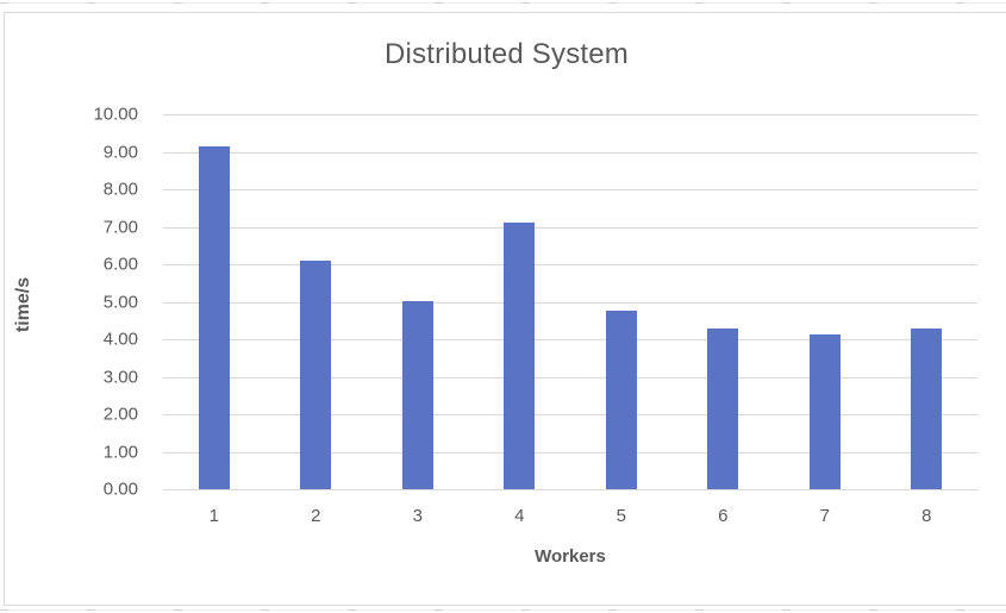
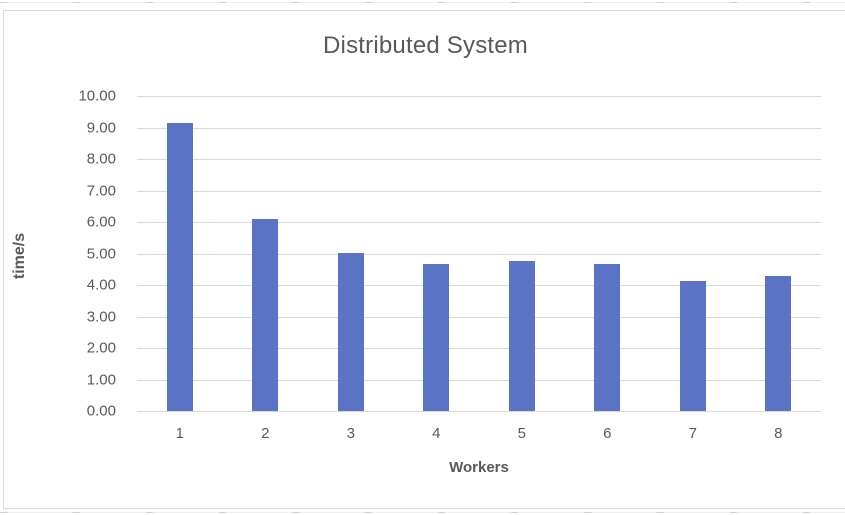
4: 7.1 -> 4.7
6: 4.3 -> 4.7
